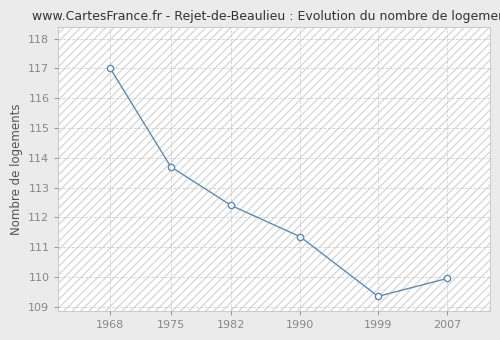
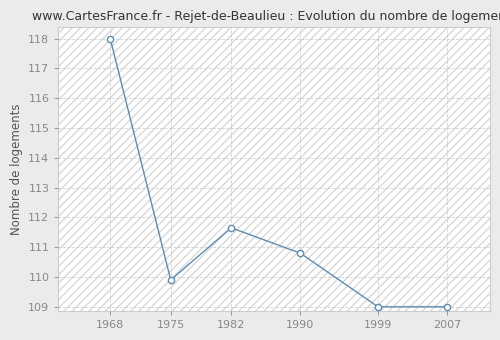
1968: 117.00 -> 118.00
1975: 113.70 -> 109.90
1982: 112.40 -> 111.65
1990: 111.35 -> 110.80
1999: 109.35 -> 109.00
2007: 109.95 -> 109.00
